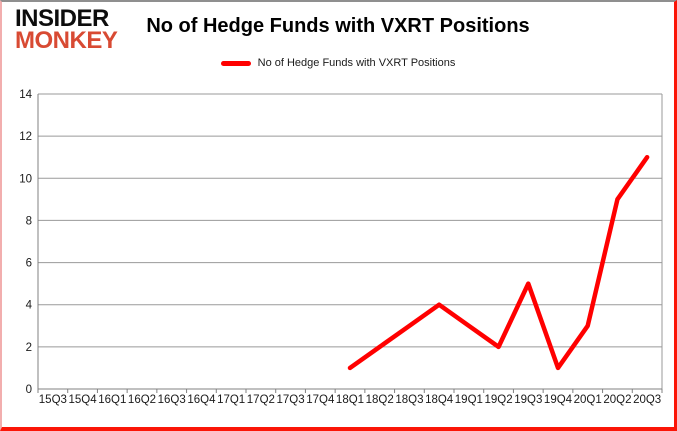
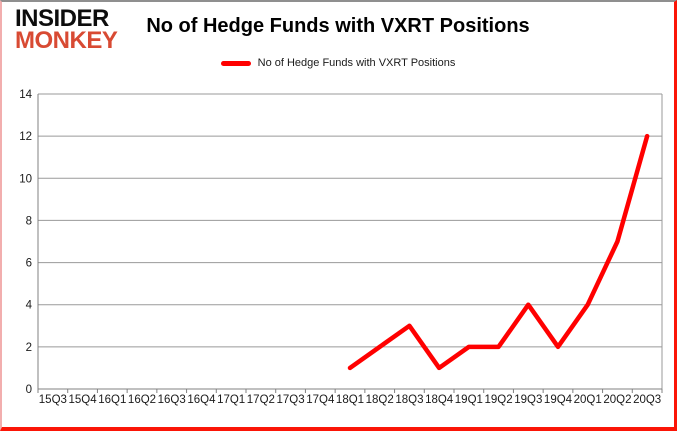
18Q4: 4 -> 1
19Q1: 3 -> 2
19Q3: 5 -> 4
19Q4: 1 -> 2
20Q1: 3 -> 4
20Q2: 9 -> 7
20Q3: 11 -> 12
